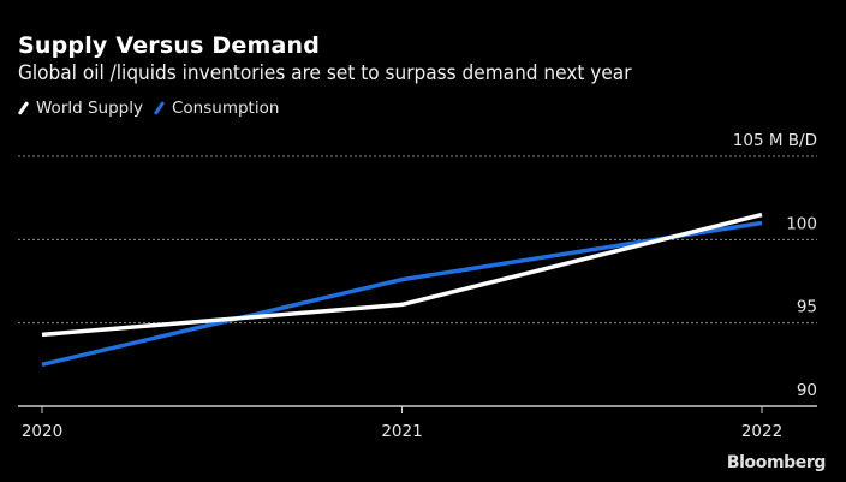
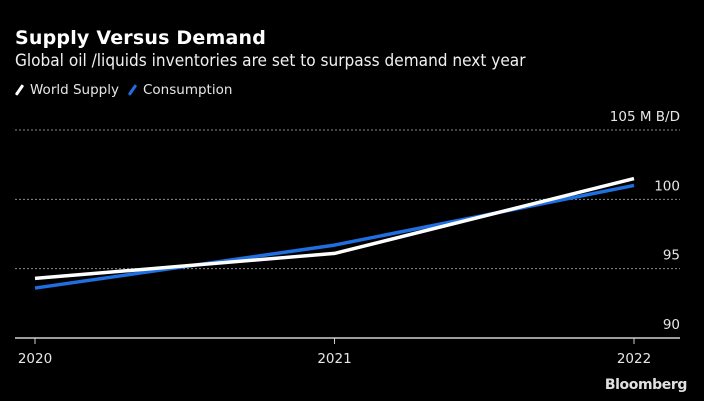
Consumption/2020: 92.5 -> 93.6
Consumption/2021: 97.6 -> 96.7
